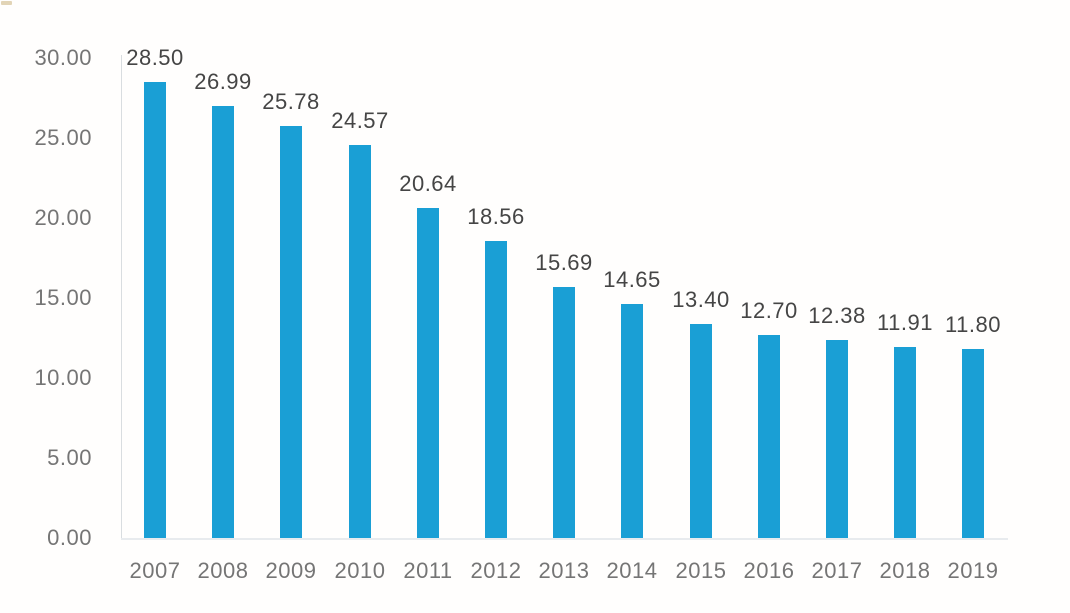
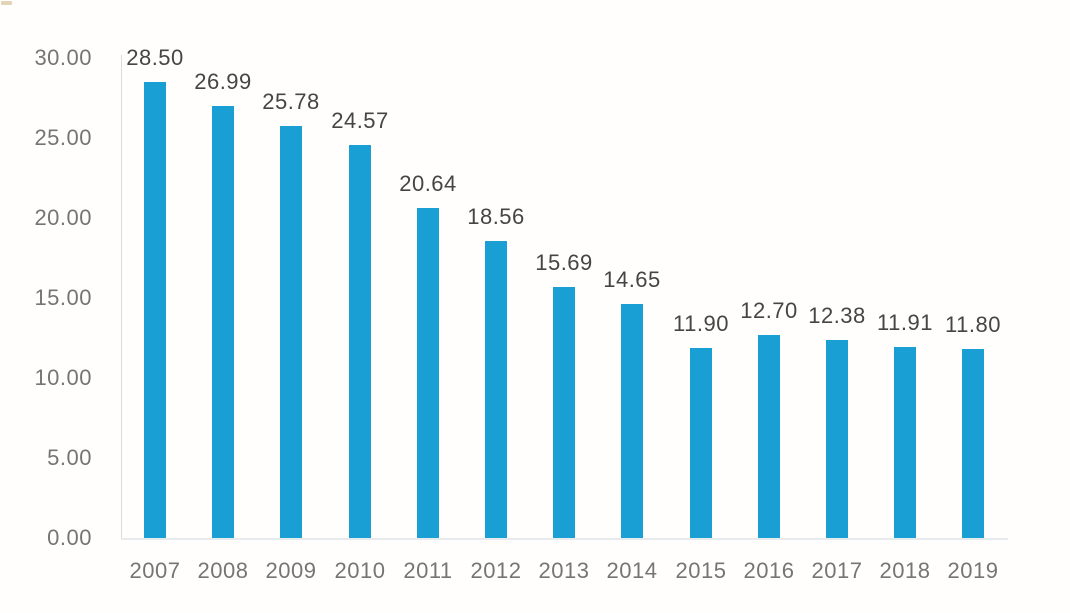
2015: 13.40 -> 11.90
